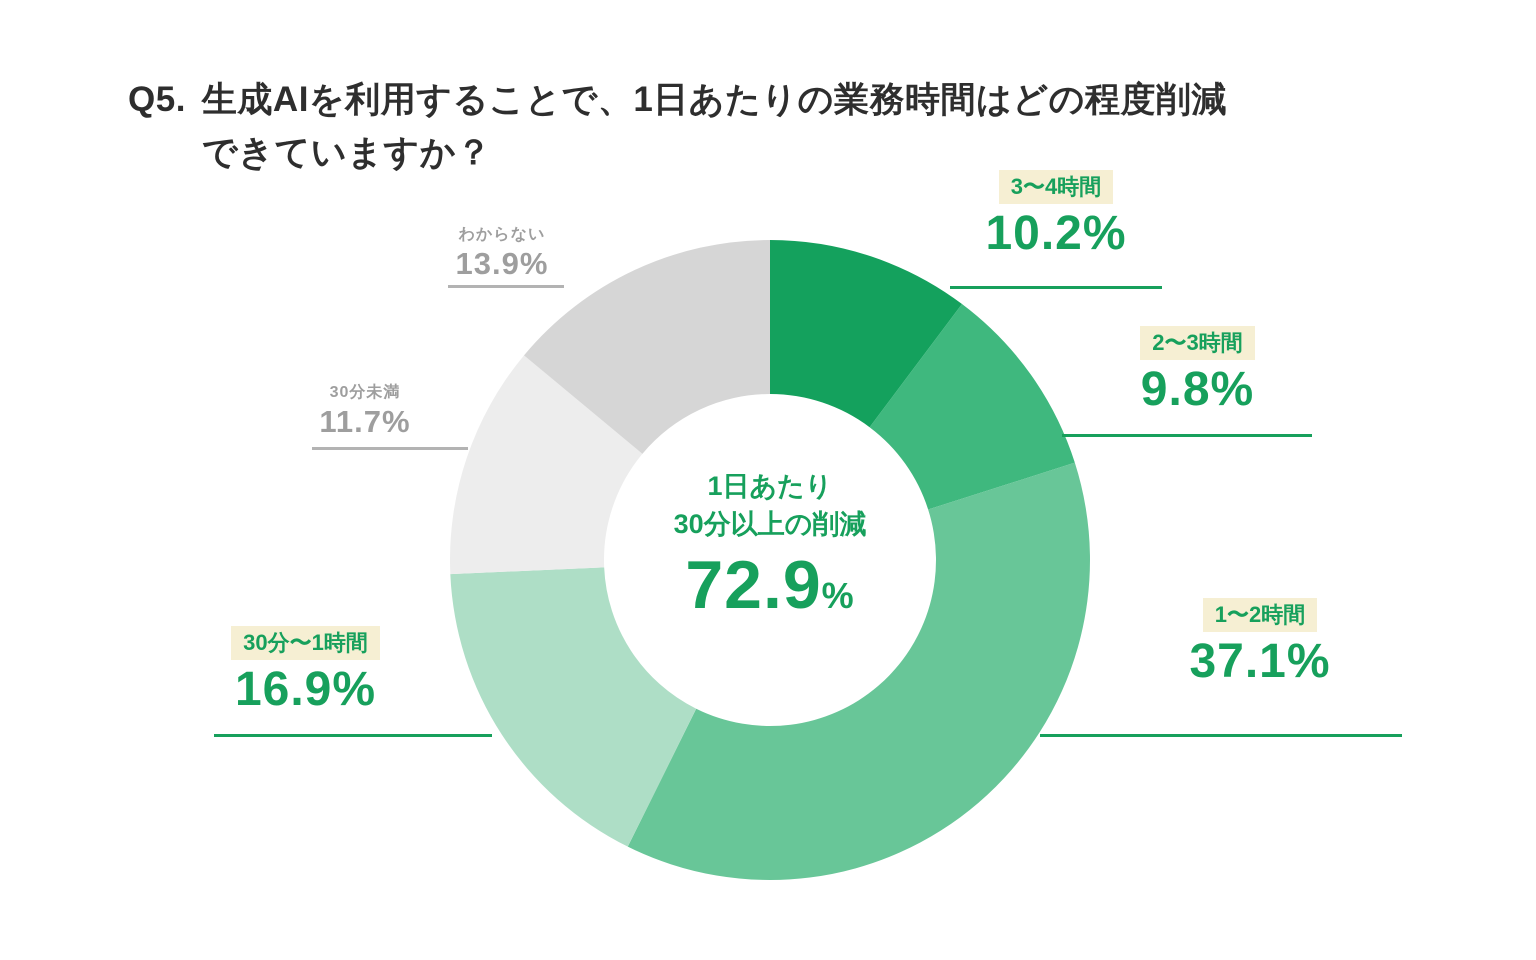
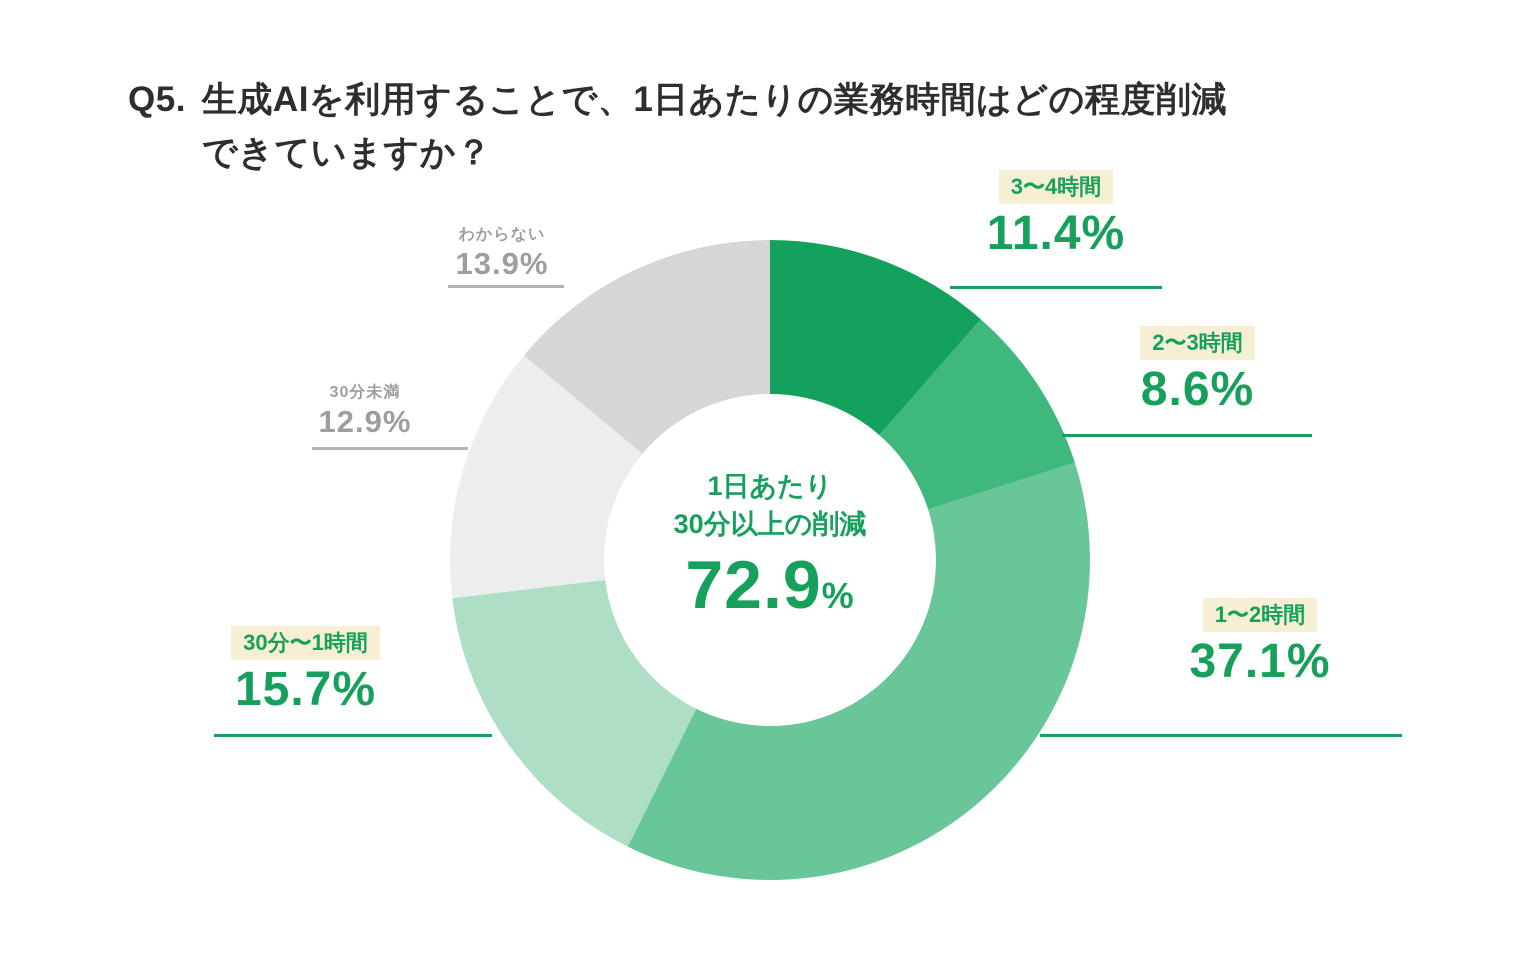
3〜4時間: 10.2% -> 11.4%
2〜3時間: 9.8% -> 8.6%
30分〜1時間: 16.9% -> 15.7%
30分未満: 11.7% -> 12.9%
